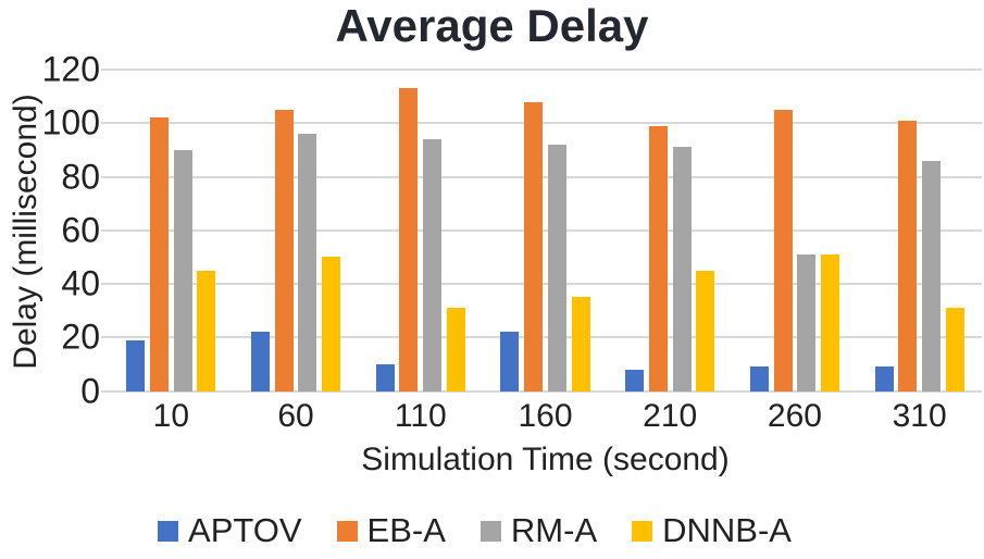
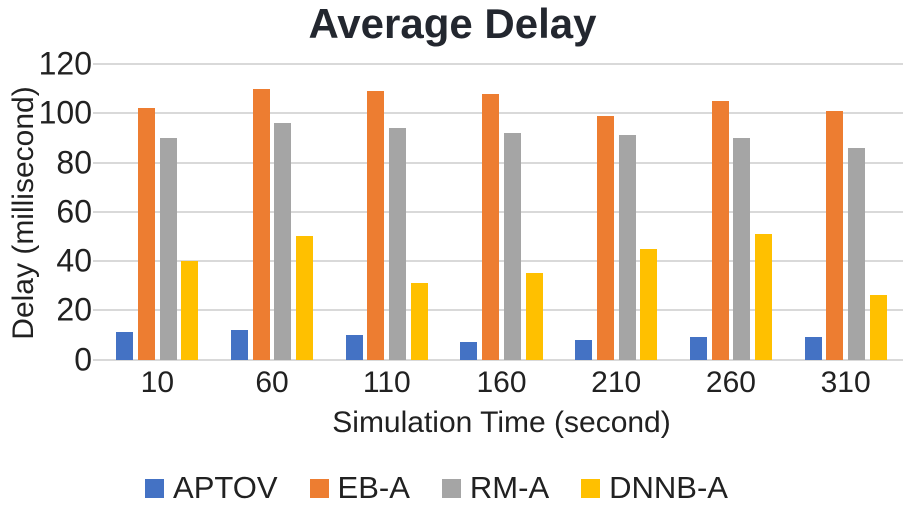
APTOV/10: 19 -> 11
DNNB-A/10: 45 -> 40
APTOV/60: 22 -> 12
EB-A/60: 105 -> 110
EB-A/110: 113 -> 109
APTOV/160: 22 -> 7
RM-A/260: 51 -> 90
DNNB-A/310: 31 -> 26
